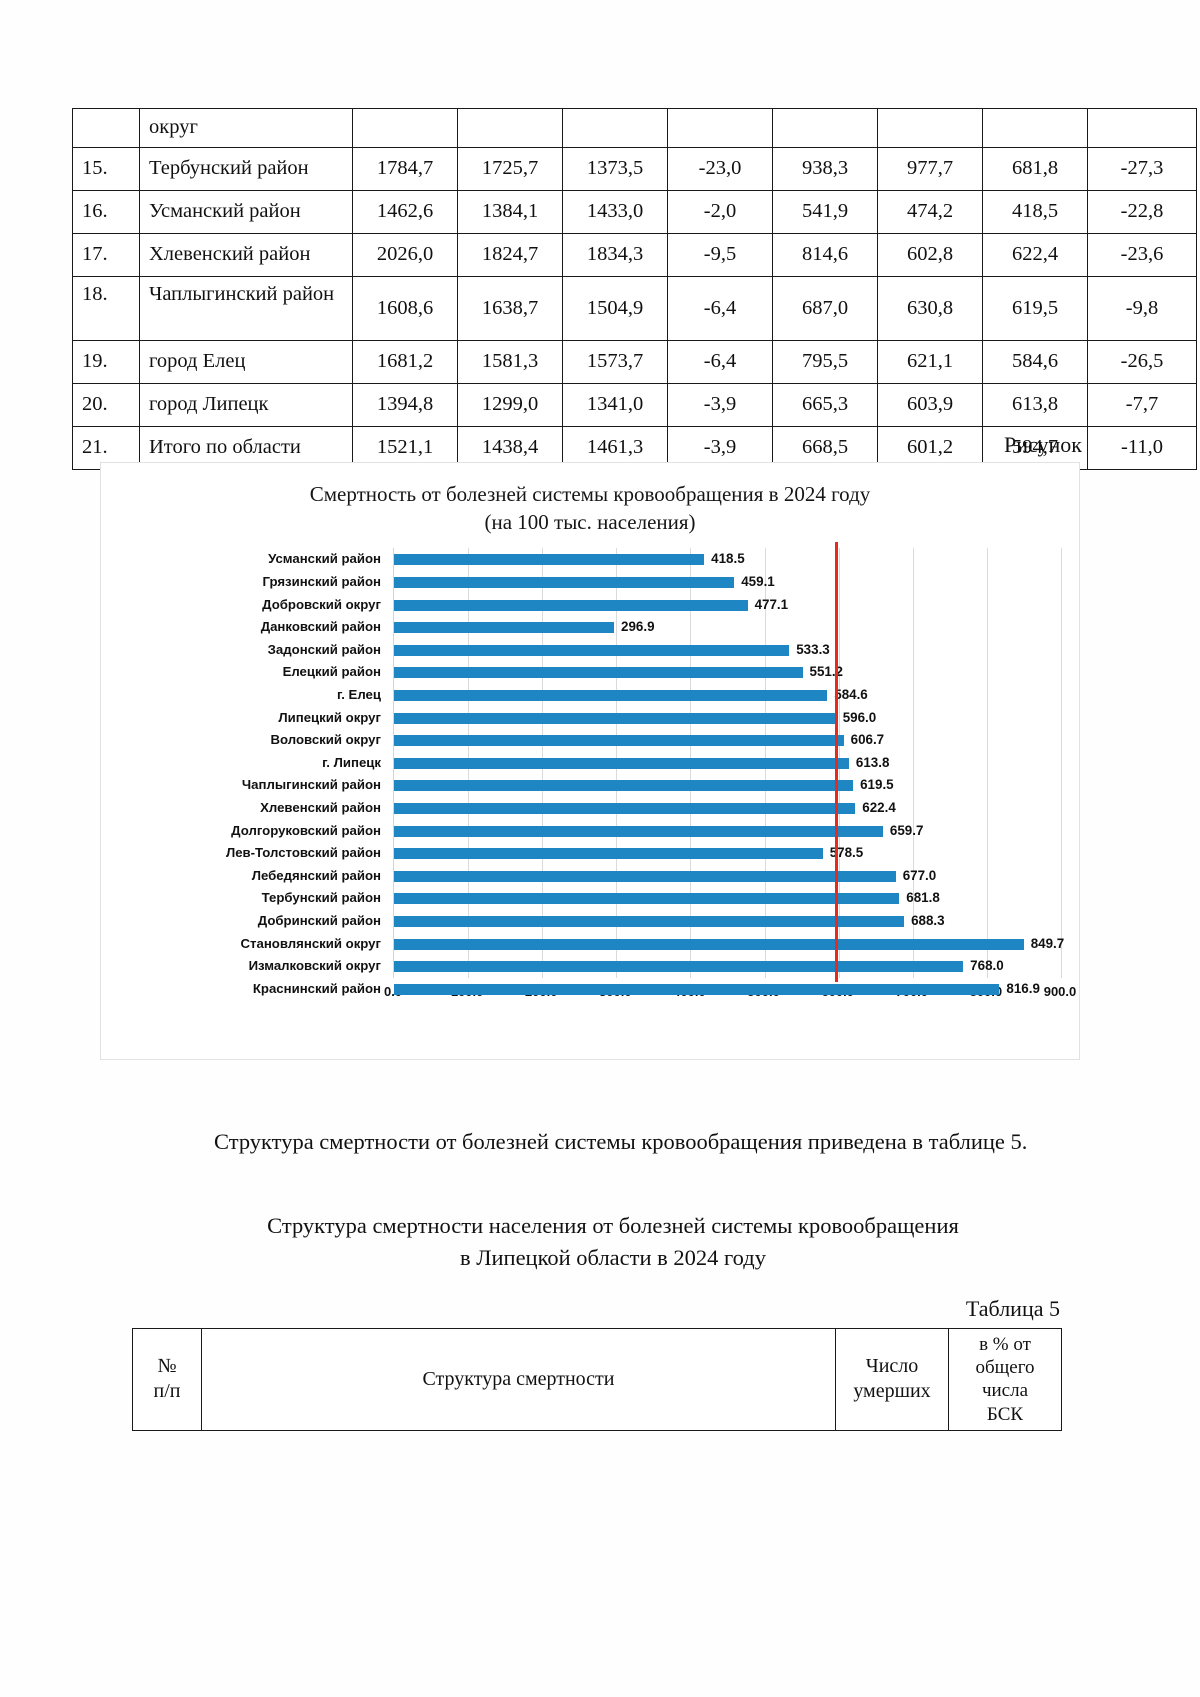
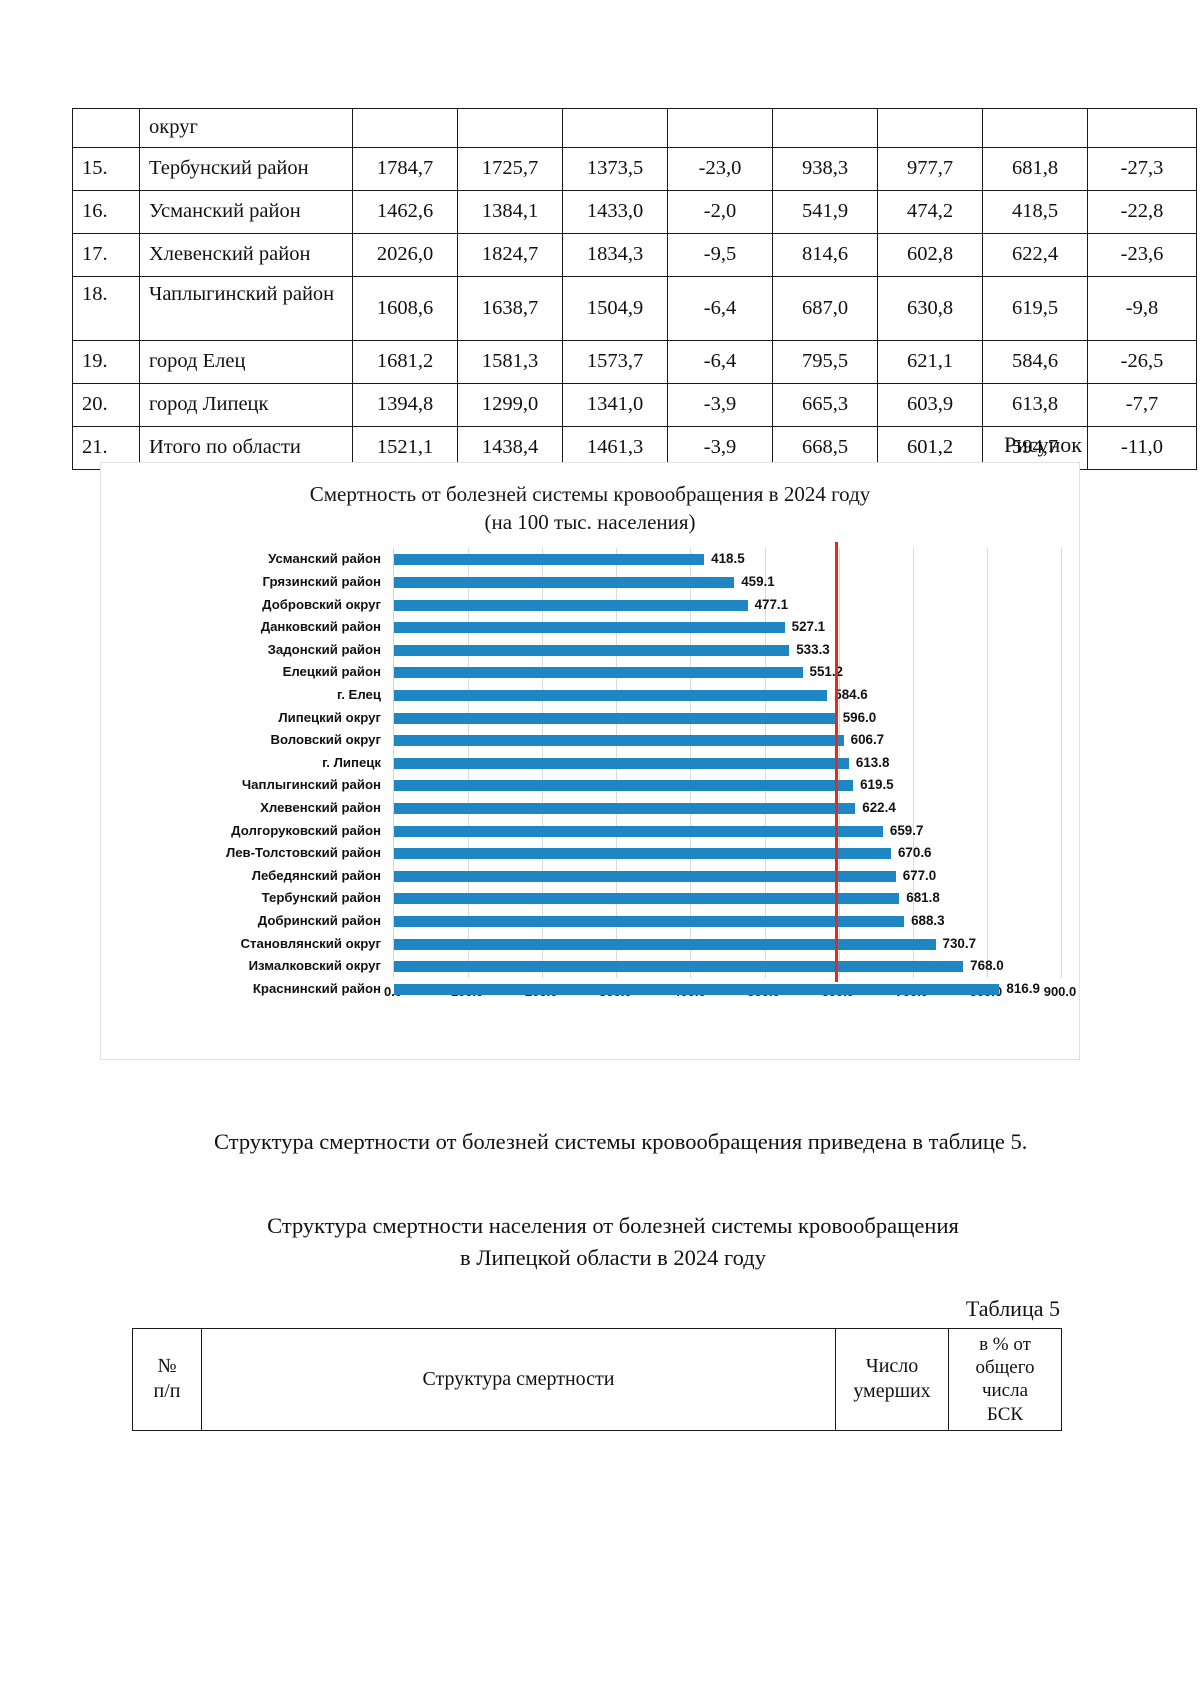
Данковский район: 296.9 -> 527.1
Лев-Толстовский район: 578.5 -> 670.6
Становлянский округ: 849.7 -> 730.7
